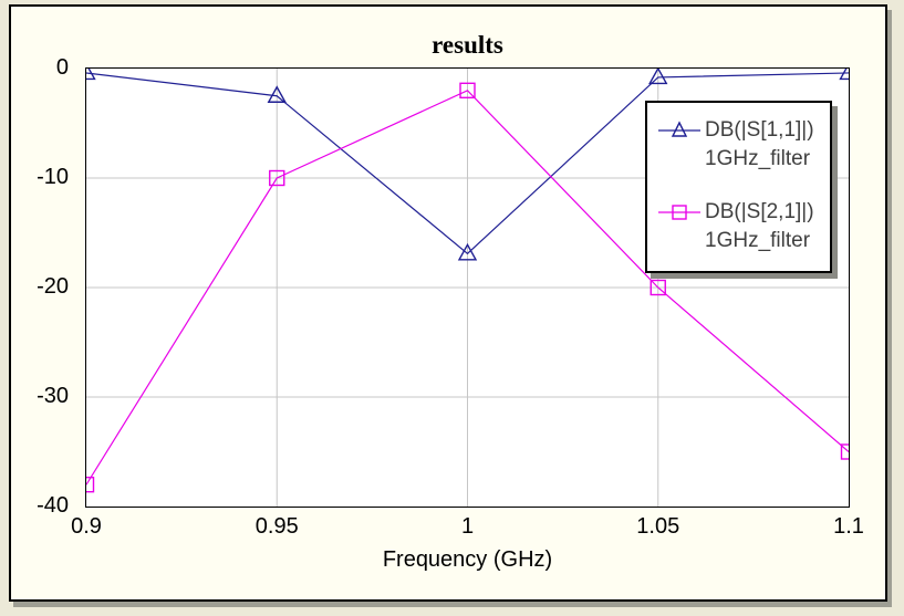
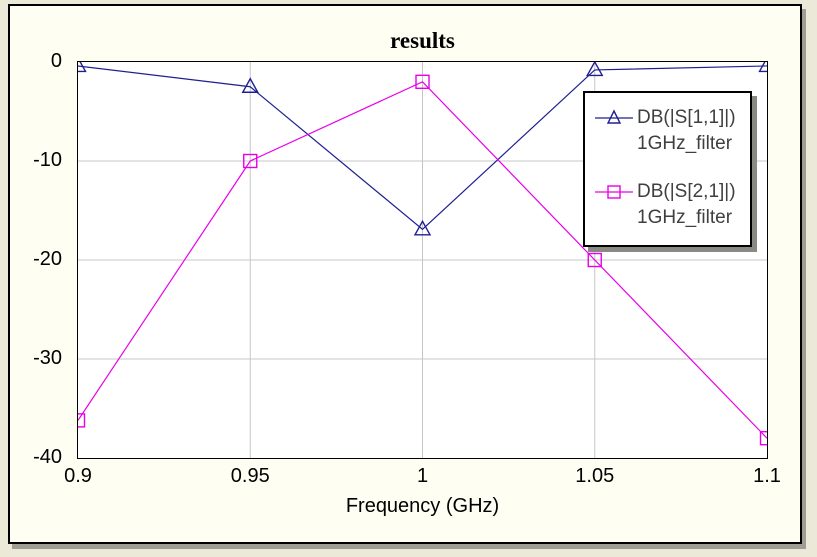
DB(|S[2,1]|)/0.9: -38 -> -36
DB(|S[2,1]|)/1.1: -35 -> -38
